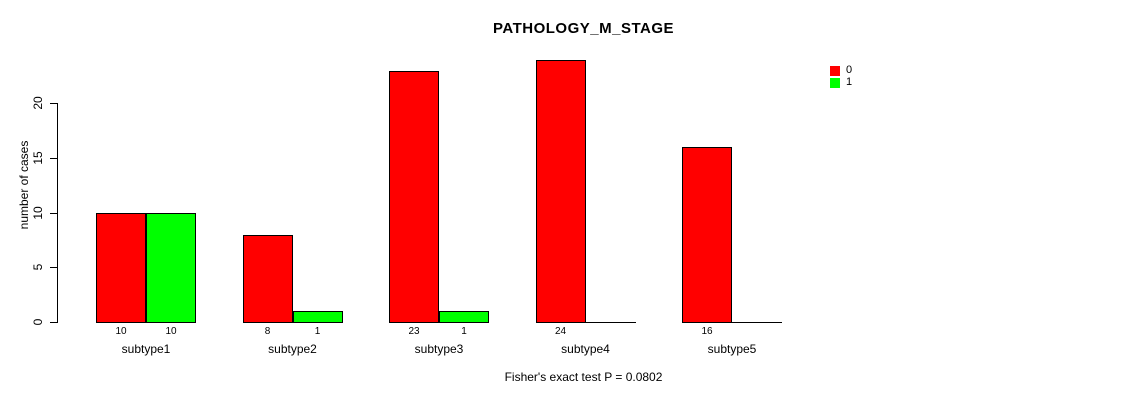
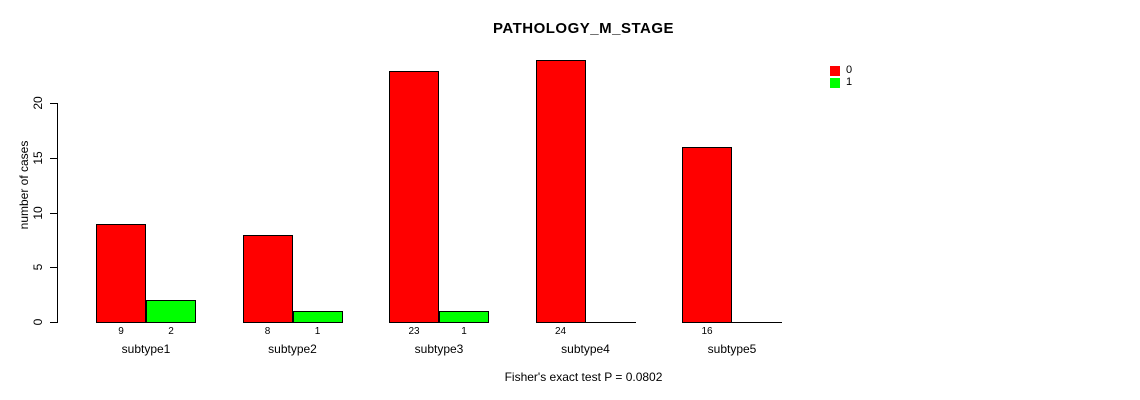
0/subtype1: 10 -> 9
1/subtype1: 10 -> 2
